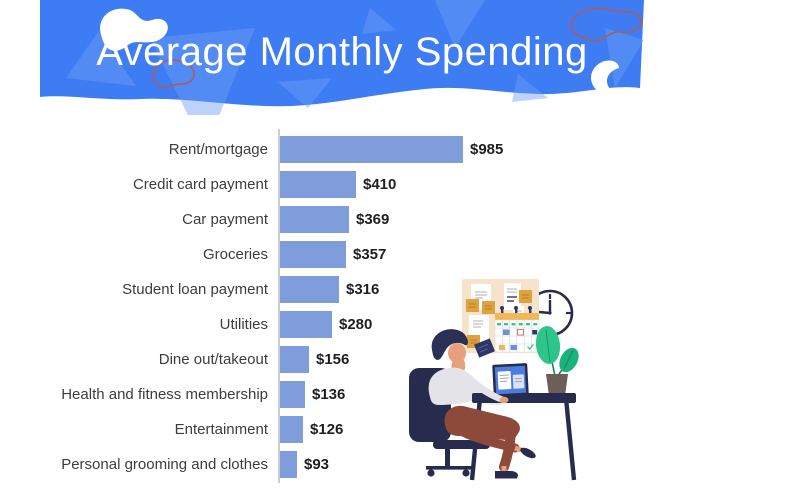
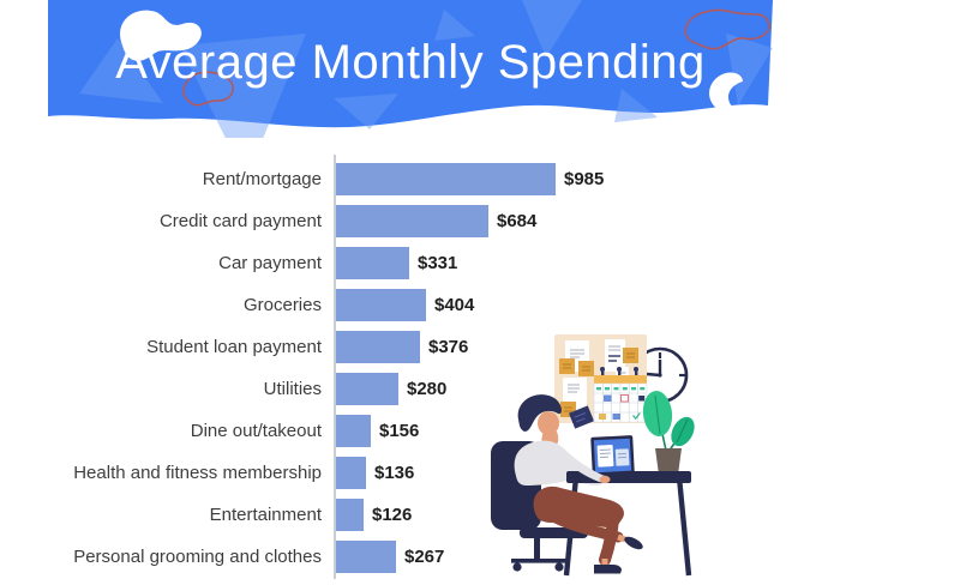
Credit card payment: $410 -> $684
Car payment: $369 -> $331
Groceries: $357 -> $404
Student loan payment: $316 -> $376
Personal grooming and clothes: $93 -> $267
